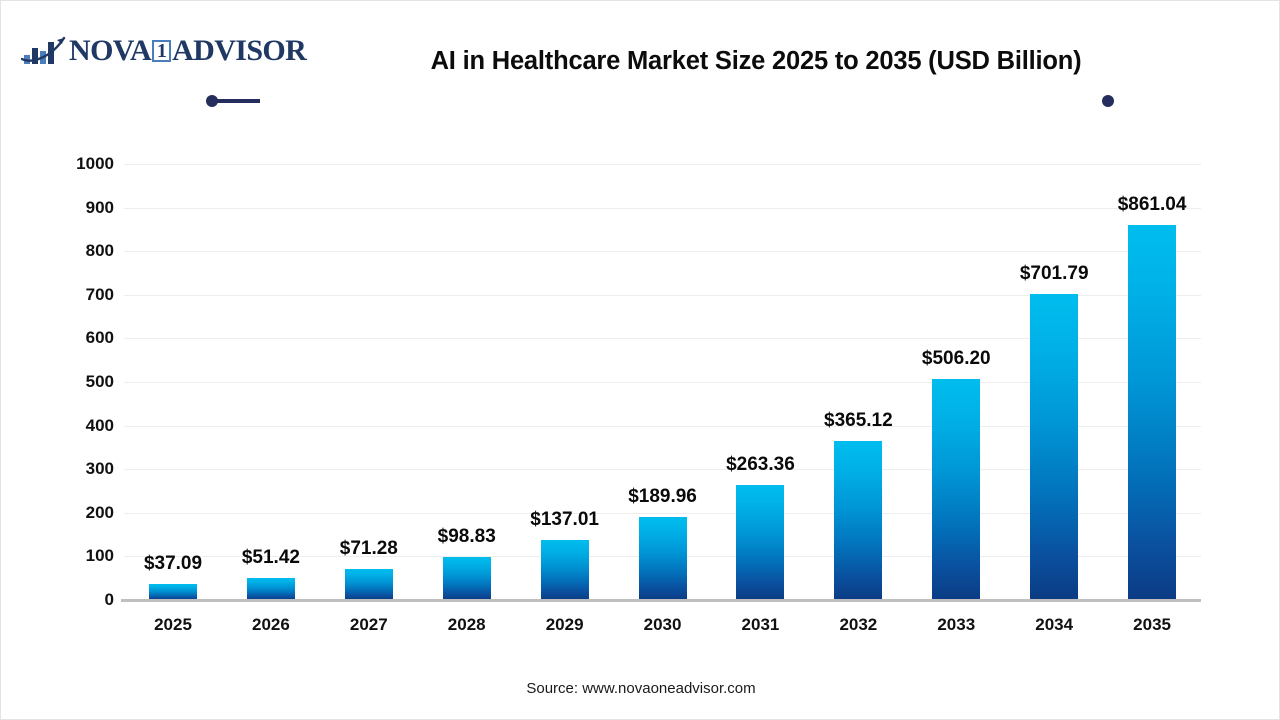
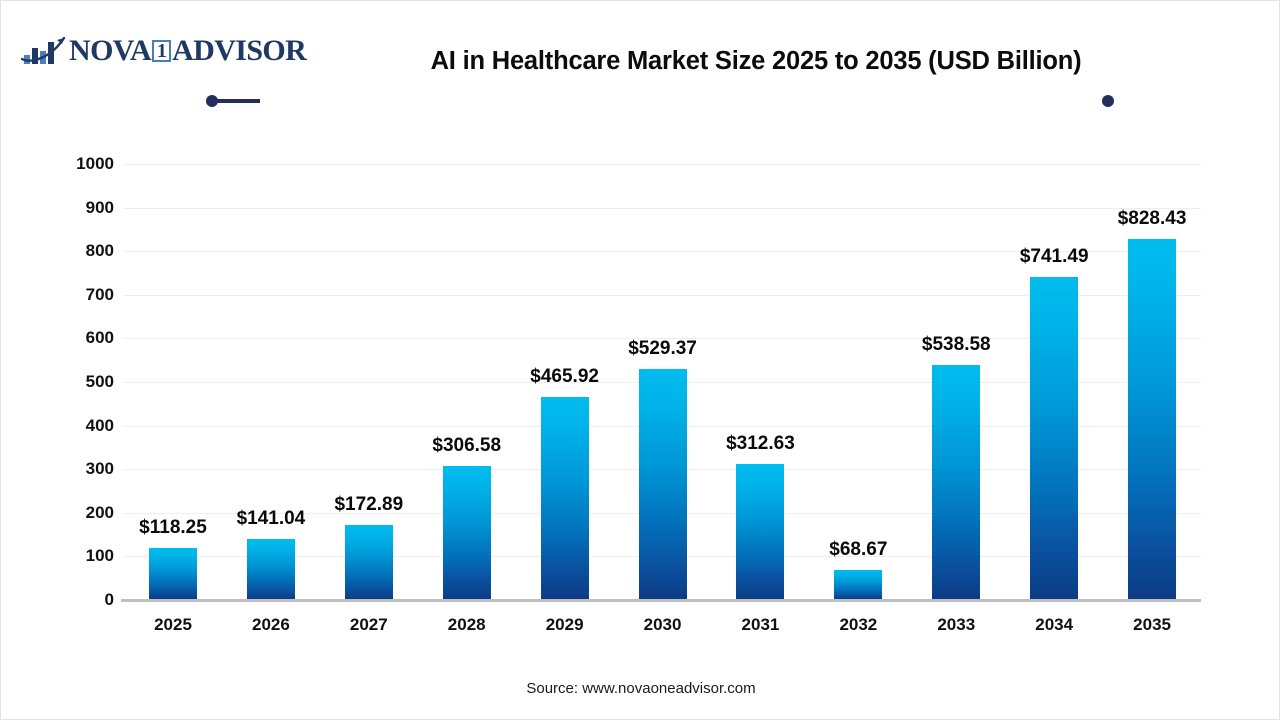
2025: $37.09 -> $118.25
2026: $51.42 -> $141.04
2027: $71.28 -> $172.89
2028: $98.83 -> $306.58
2029: $137.01 -> $465.92
2030: $189.96 -> $529.37
2031: $263.36 -> $312.63
2032: $365.12 -> $68.67
2033: $506.20 -> $538.58
2034: $701.79 -> $741.49
2035: $861.04 -> $828.43
